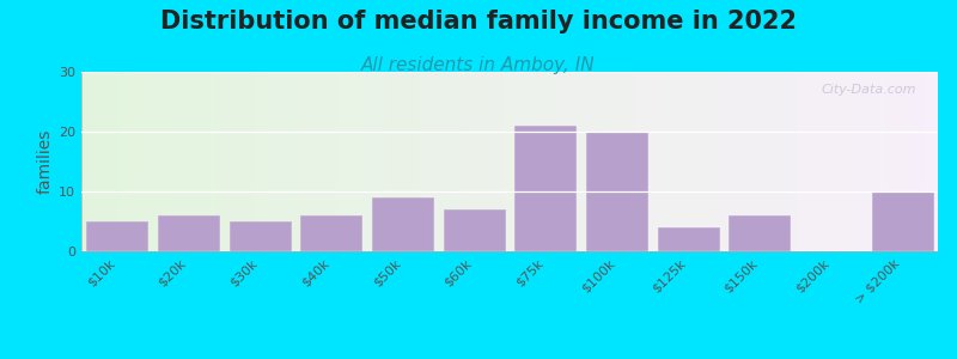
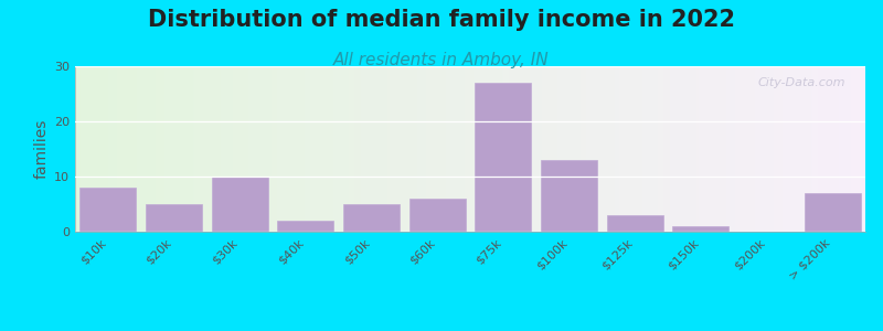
$10k: 5 -> 8
$20k: 6 -> 5
$30k: 5 -> 10
$40k: 6 -> 2
$50k: 9 -> 5
$60k: 7 -> 6
$75k: 21 -> 27
$100k: 20 -> 13
$125k: 4 -> 3
$150k: 6 -> 1
> $200k: 10 -> 7
